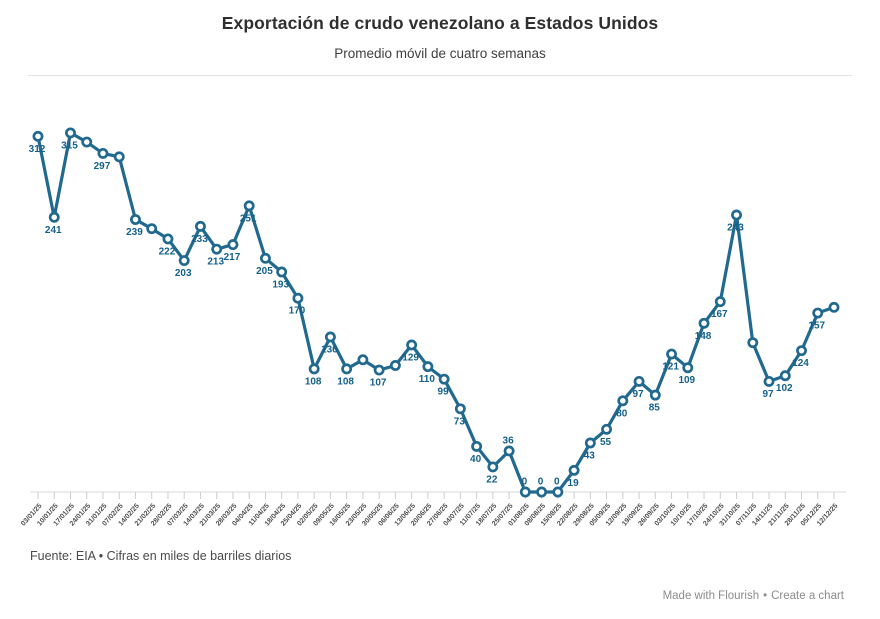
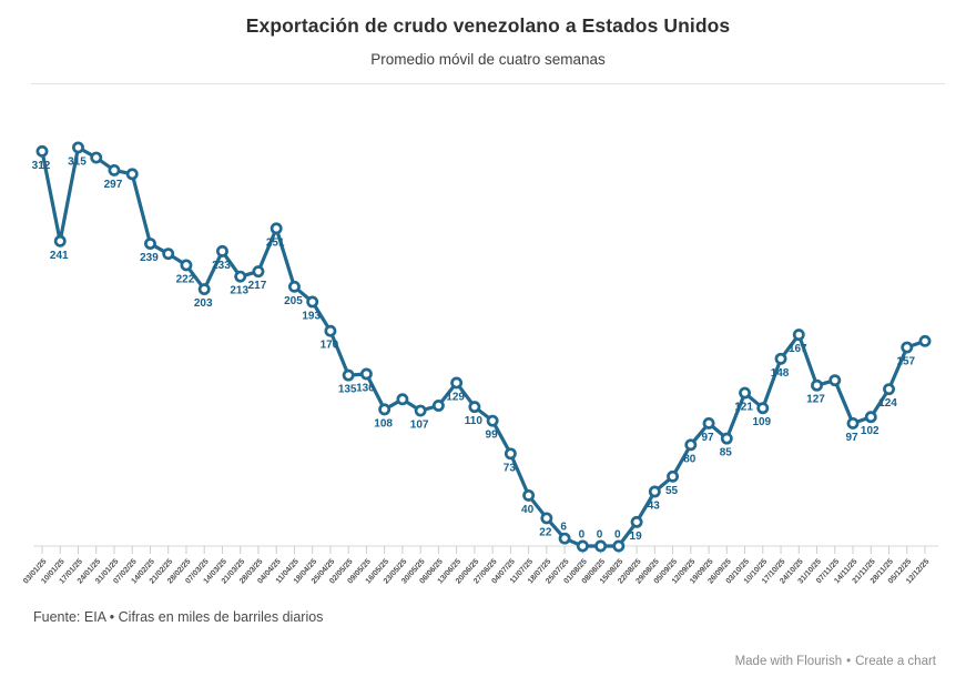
02/05/25: 108 -> 135
25/07/25: 36 -> 6
31/10/25: 243 -> 127
